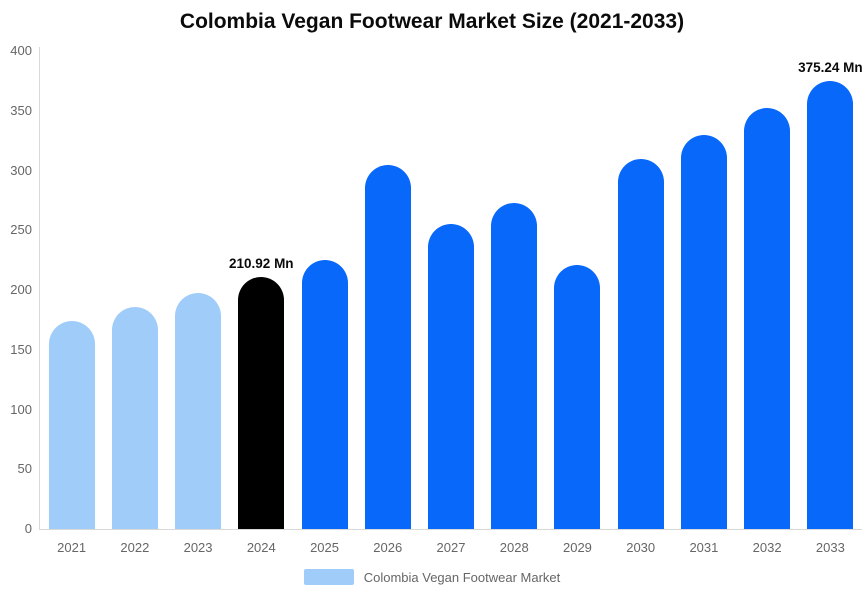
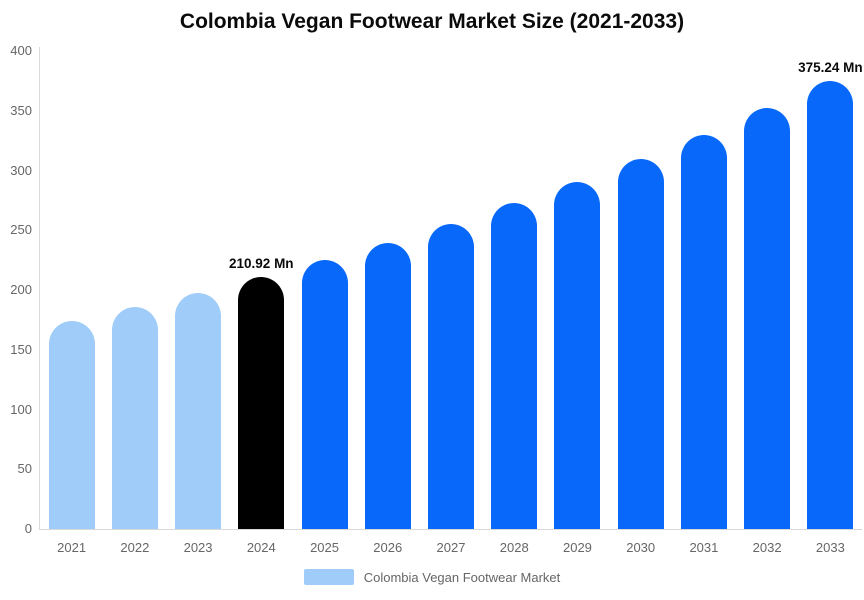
2026: 305 -> 240
2029: 221 -> 290
